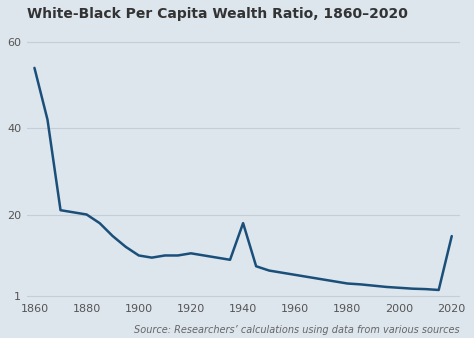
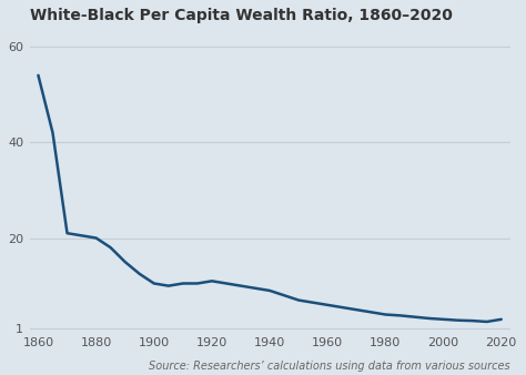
1940: 18.0 -> 9.0
2020: 15.0 -> 3.0
